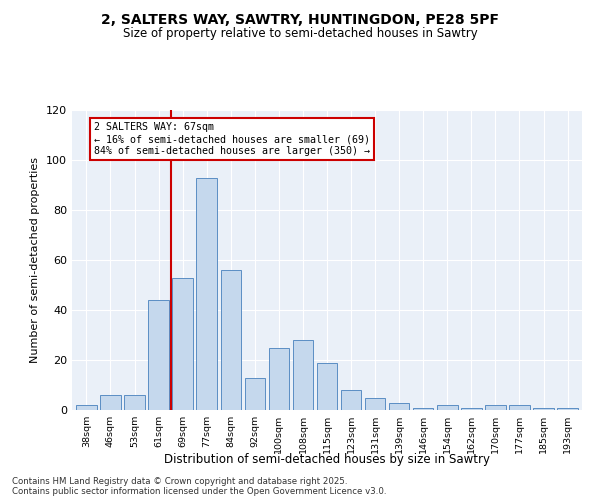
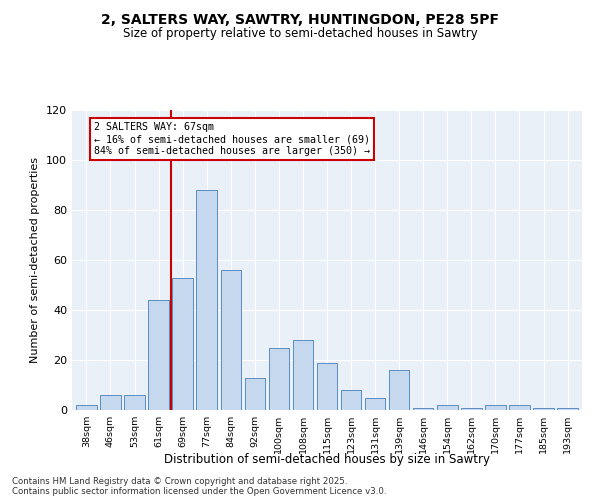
77sqm: 93 -> 88
139sqm: 3 -> 16
